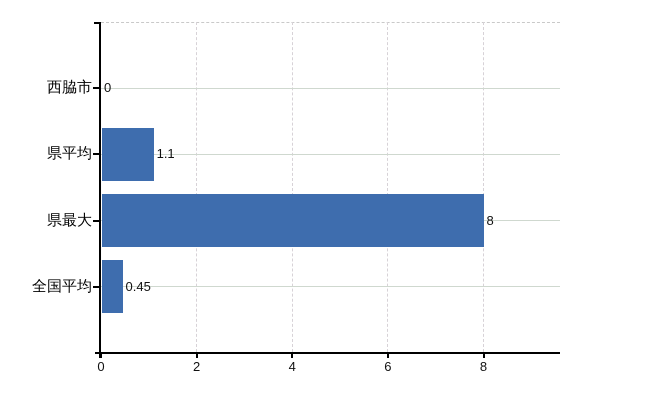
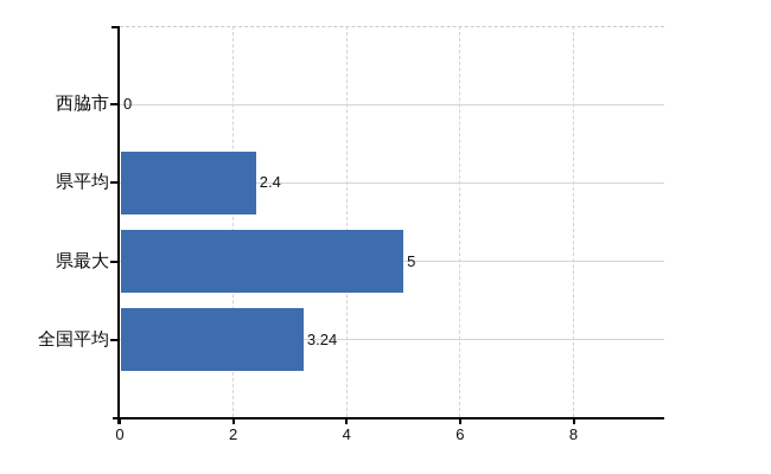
県平均: 1.1 -> 2.4
県最大: 8 -> 5
全国平均: 0.45 -> 3.24
